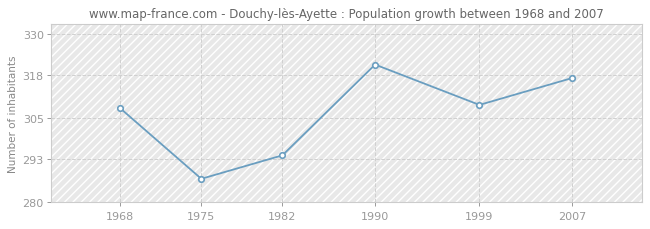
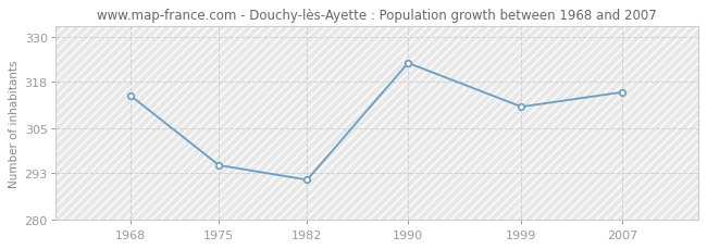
1968: 308 -> 314
1975: 287 -> 295
1982: 294 -> 291
1990: 321 -> 323
1999: 309 -> 311
2007: 317 -> 315
